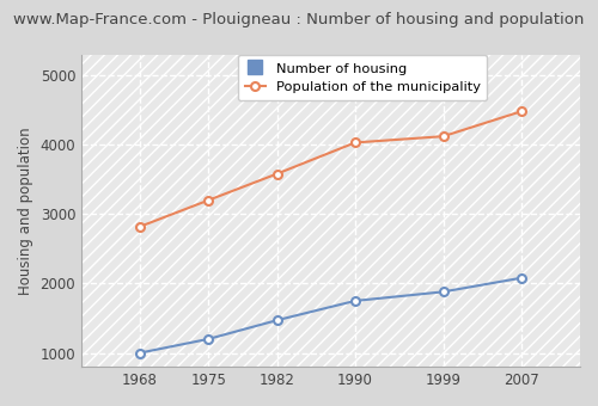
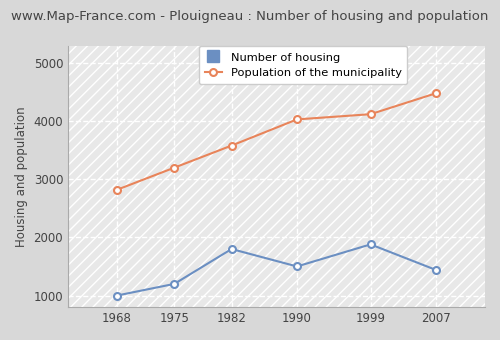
Number of housing/1982: 1470 -> 1800
Number of housing/1990: 1750 -> 1500
Number of housing/2007: 2080 -> 1440
